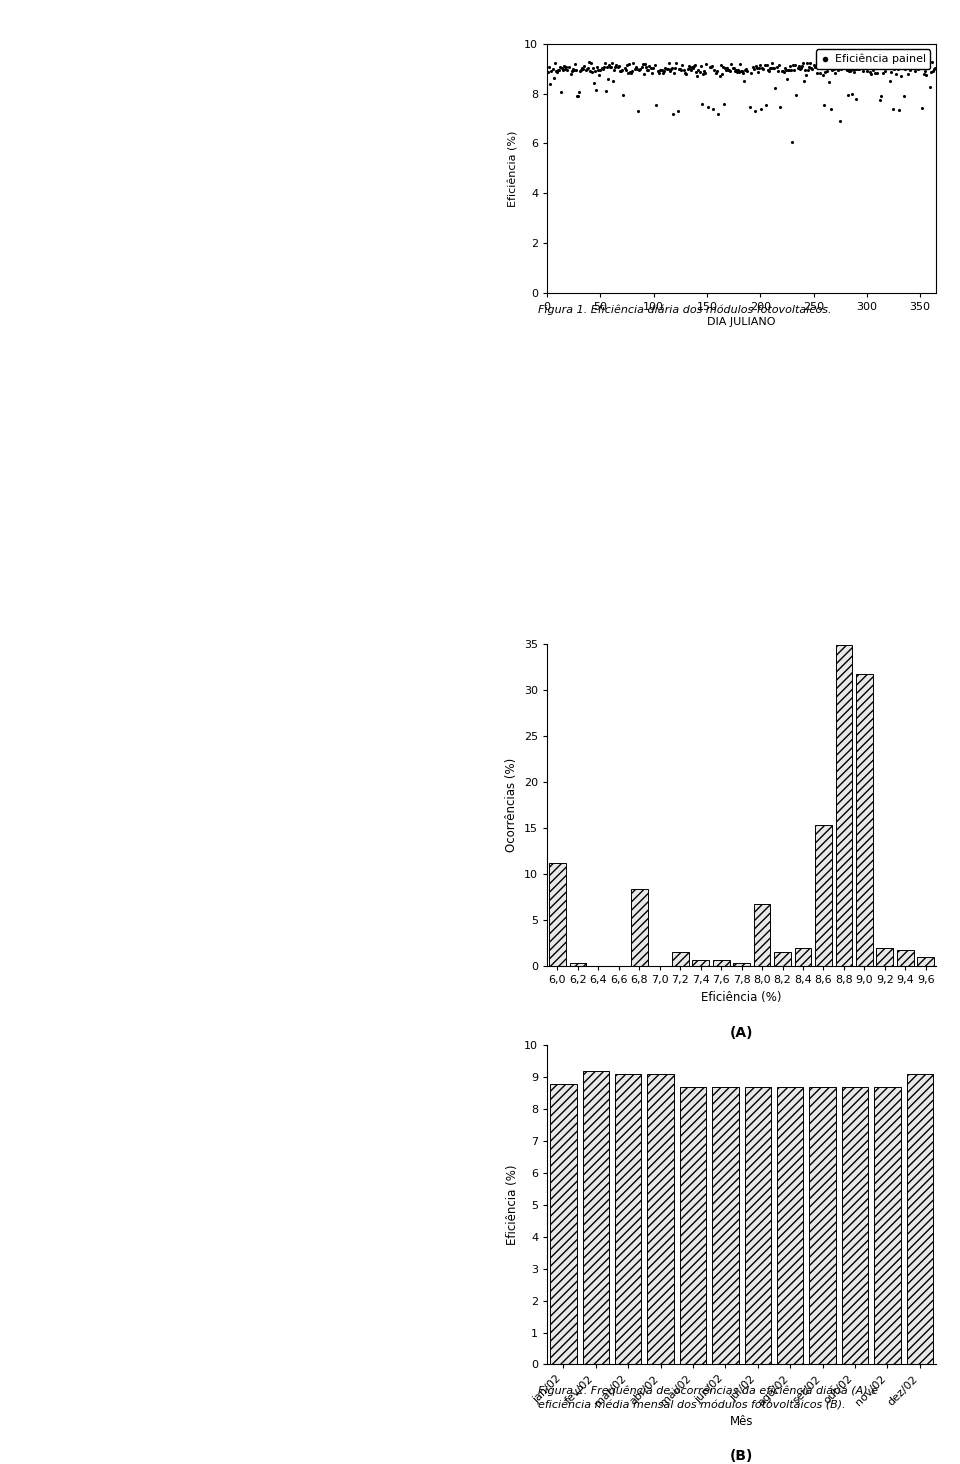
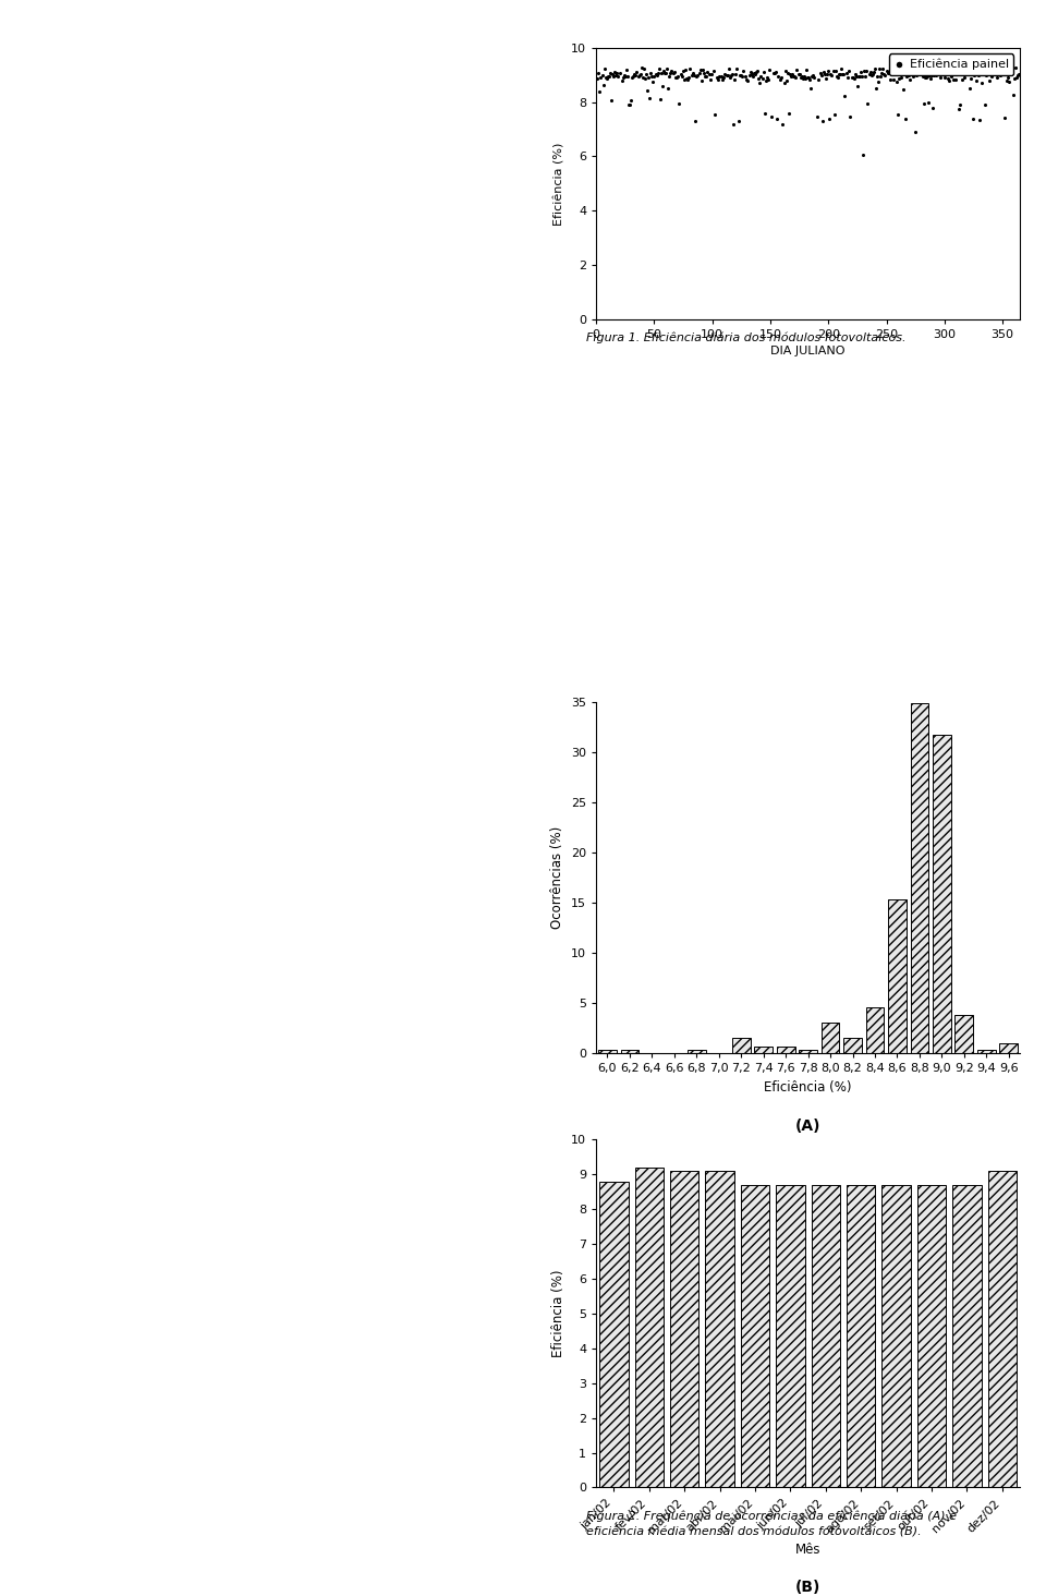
6,0: 11.2 -> 0.3
6,8: 8.4 -> 0.3
8,0: 6.8 -> 3.1
8,4: 2.0 -> 4.6
9,2: 2.0 -> 3.8
9,4: 1.8 -> 0.3
